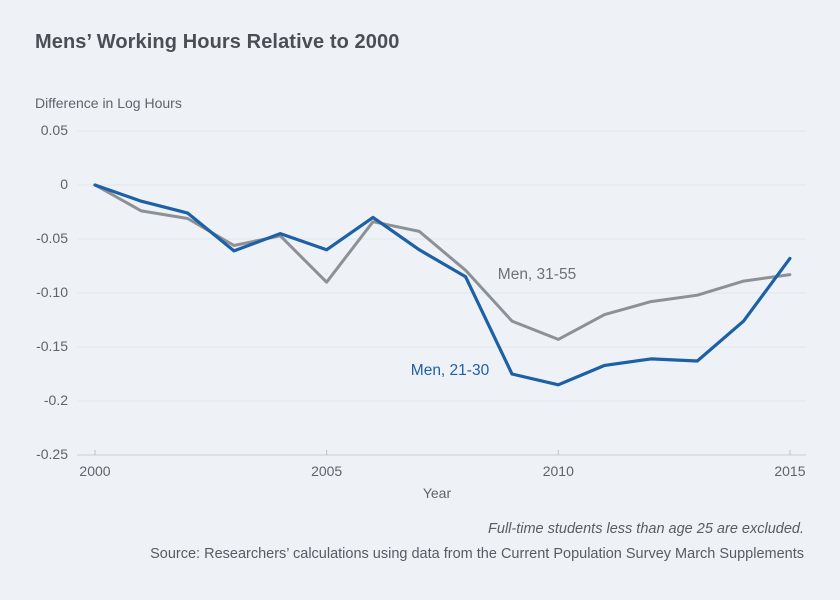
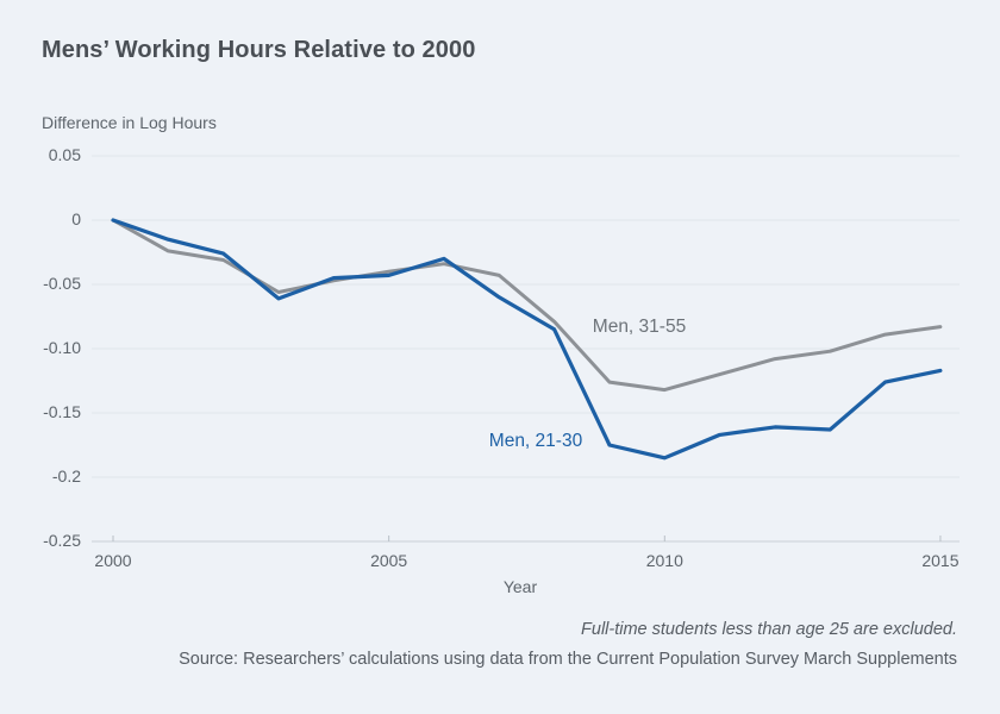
Men, 31-55/2005: -0.090 -> -0.040
Men, 21-30/2005: -0.060 -> -0.043
Men, 31-55/2010: -0.143 -> -0.132
Men, 21-30/2015: -0.068 -> -0.117
